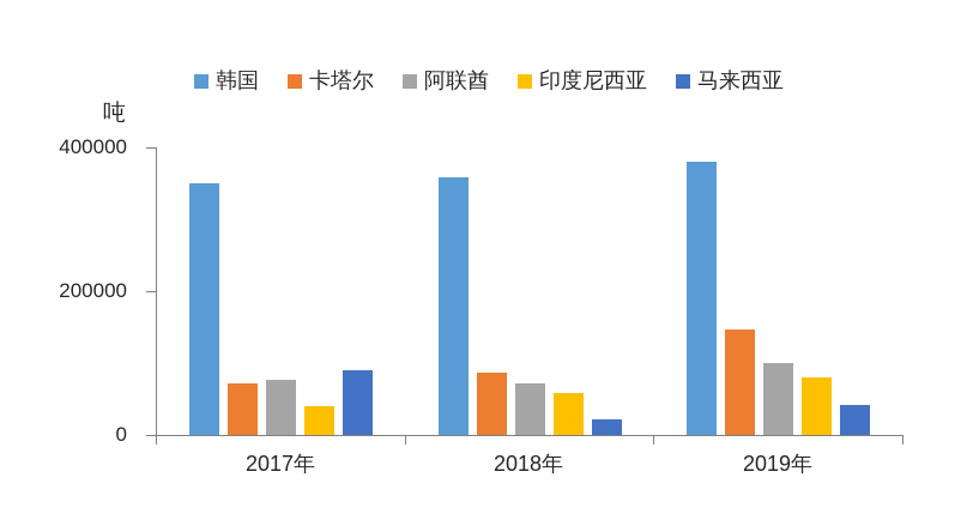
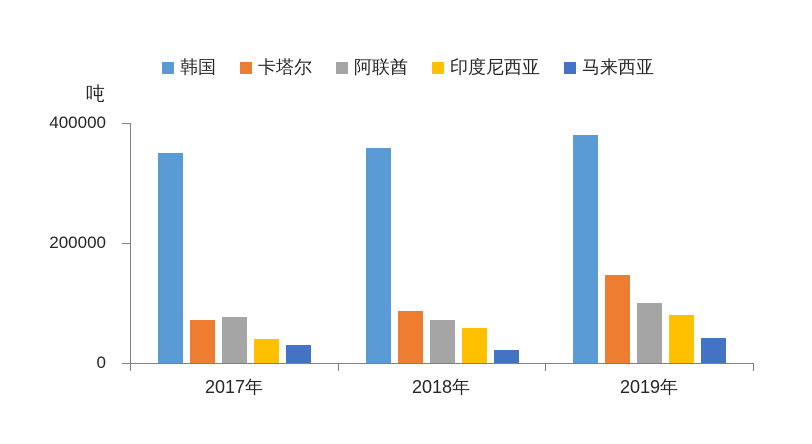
马来西亚/2017年: 90000 -> 30000
